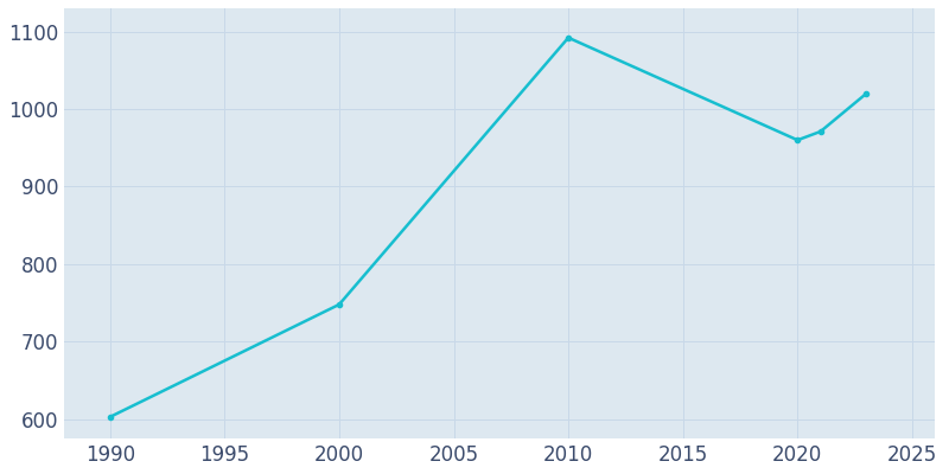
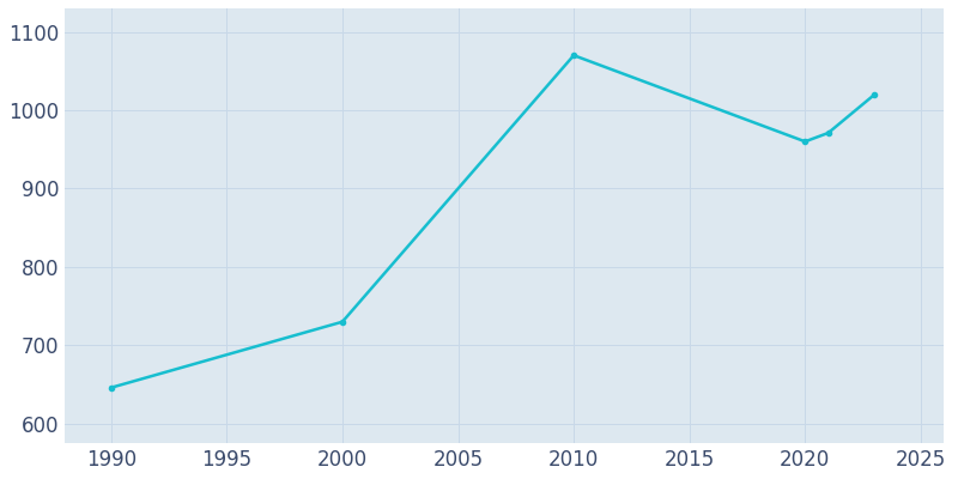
1990: 603 -> 646
2000: 748 -> 730
2010: 1092 -> 1070
